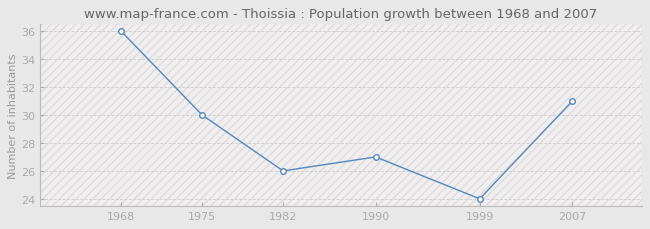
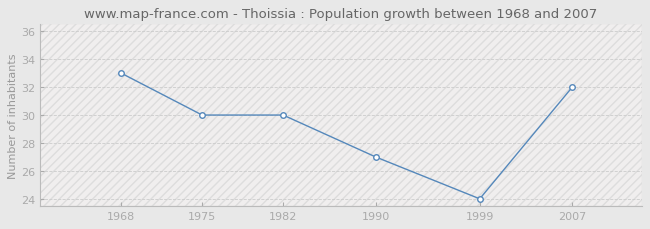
1968: 36 -> 33
1982: 26 -> 30
2007: 31 -> 32
